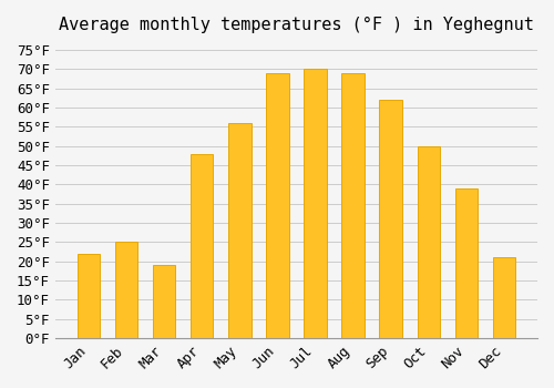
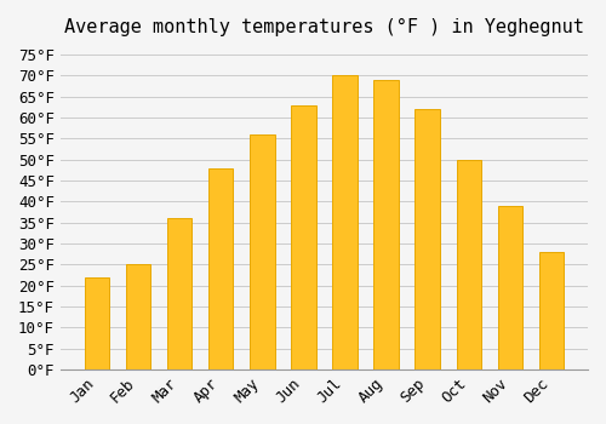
Mar: 19°F -> 36°F
Jun: 69°F -> 63°F
Dec: 21°F -> 28°F
